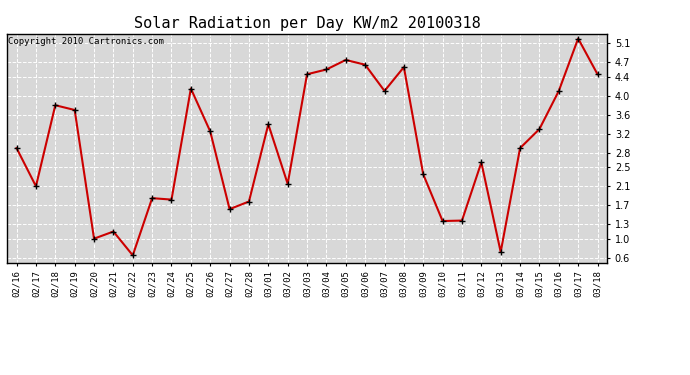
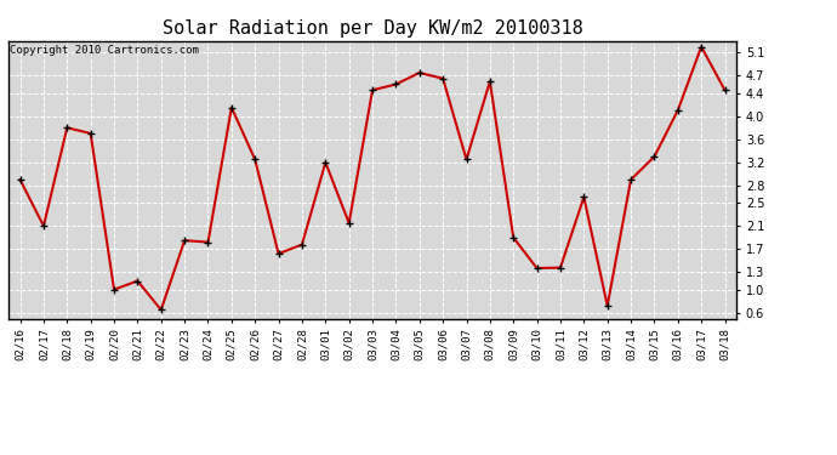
03/01: 3.40 -> 3.20
03/07: 4.10 -> 3.25
03/09: 2.35 -> 1.90
